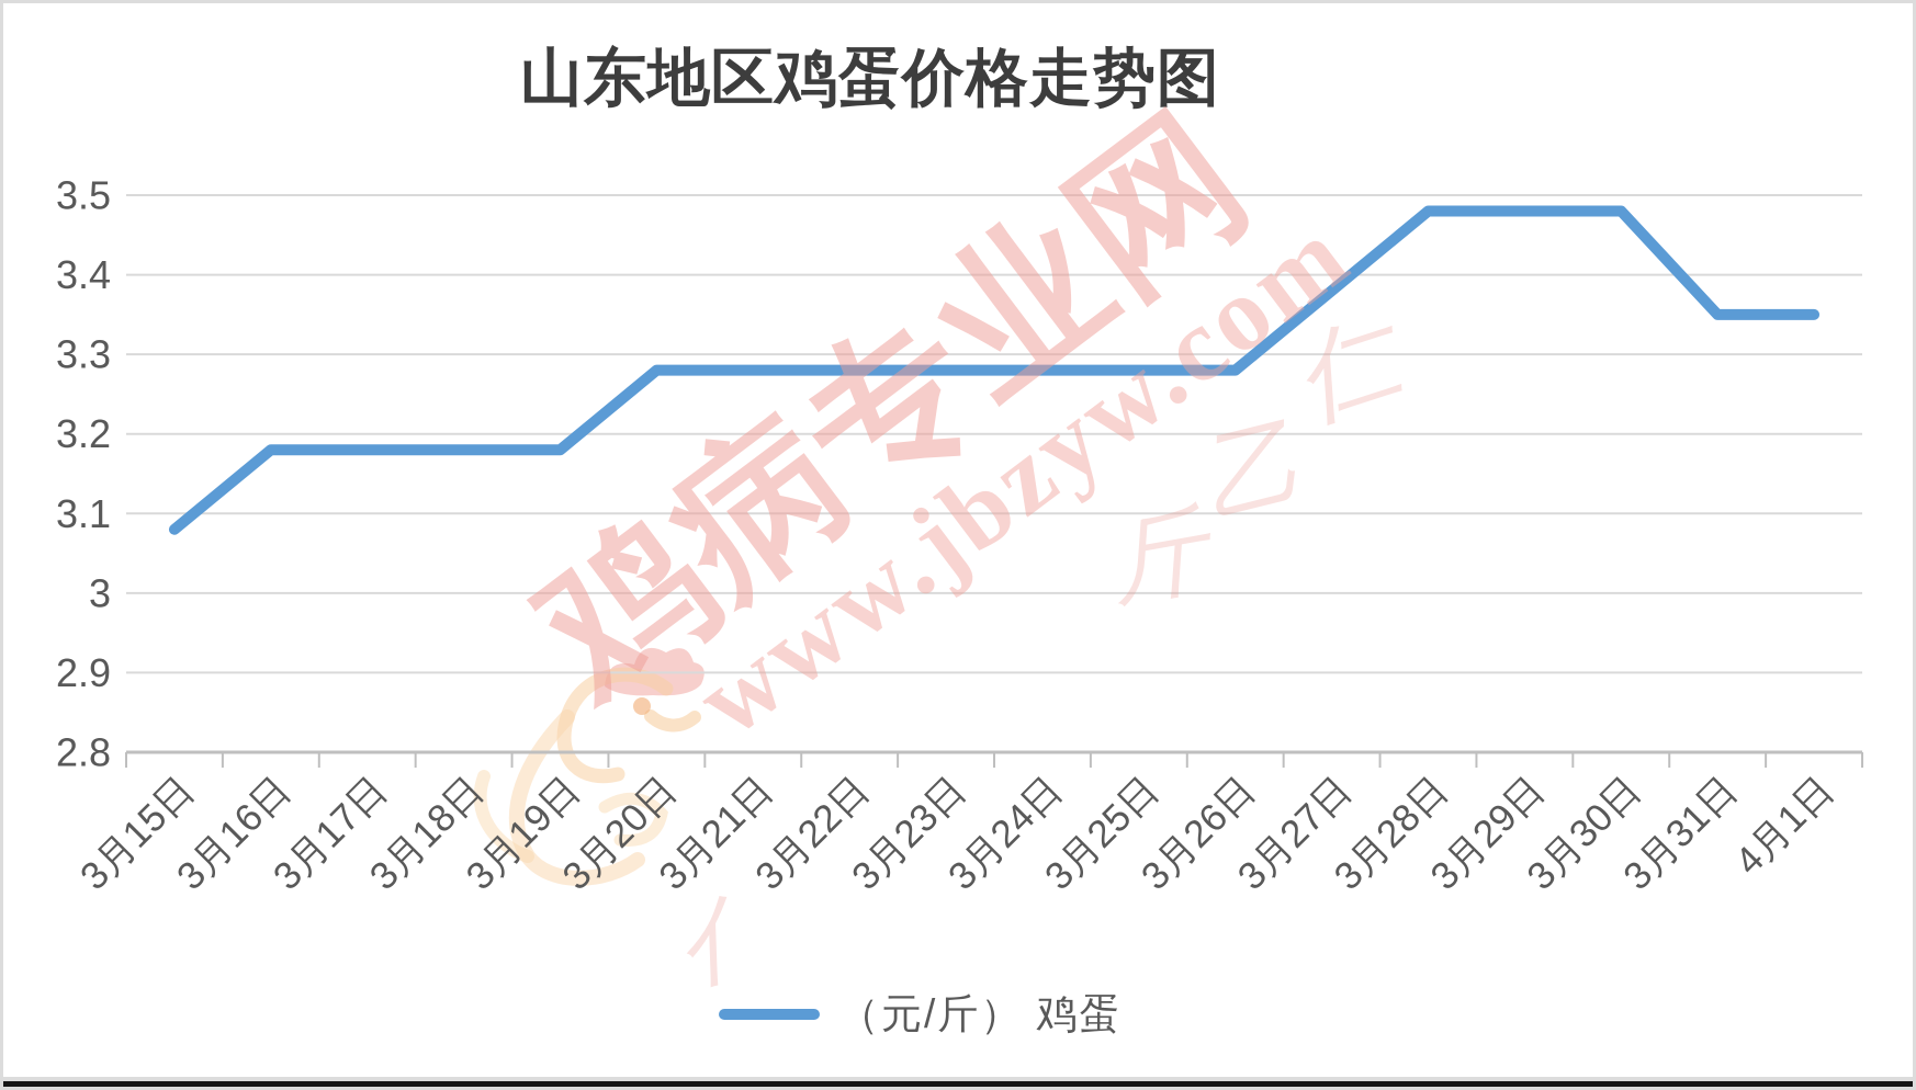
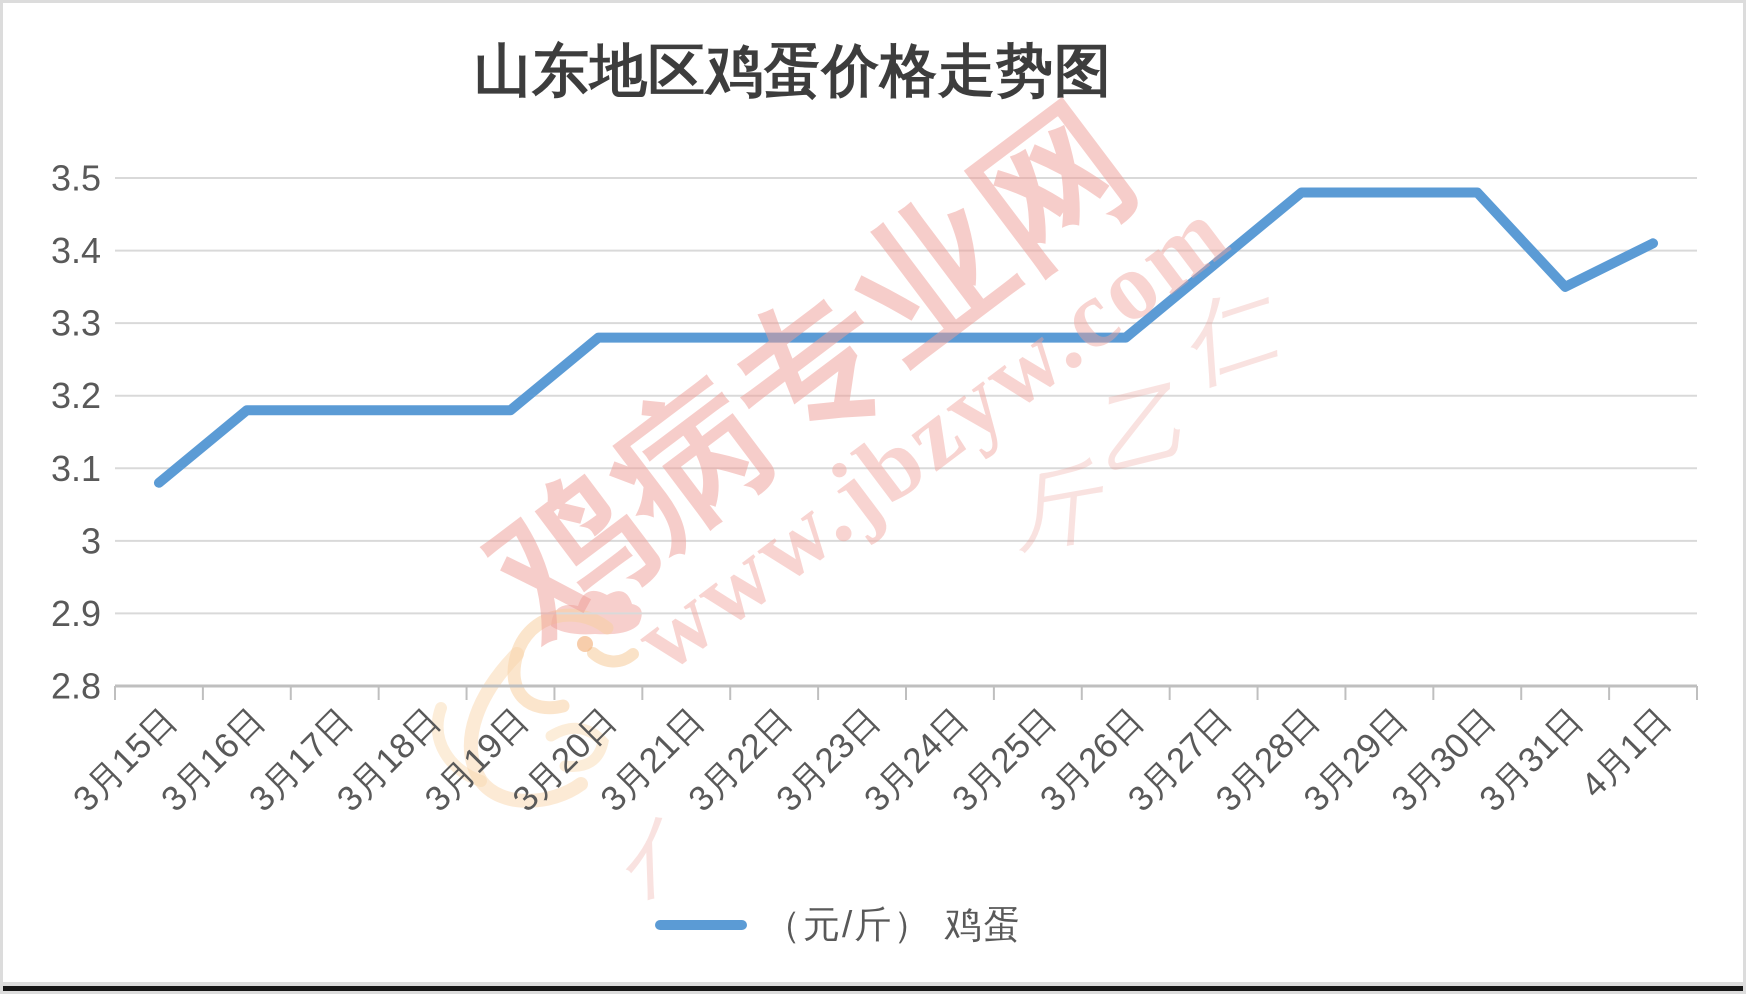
4月1日: 3.35 -> 3.41
